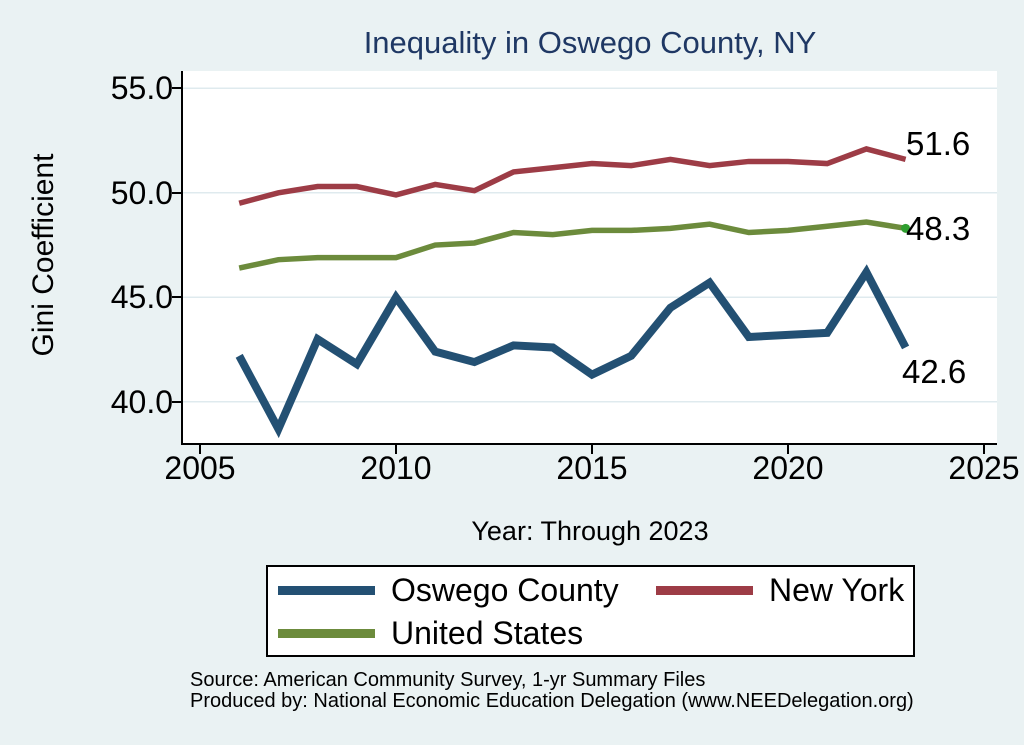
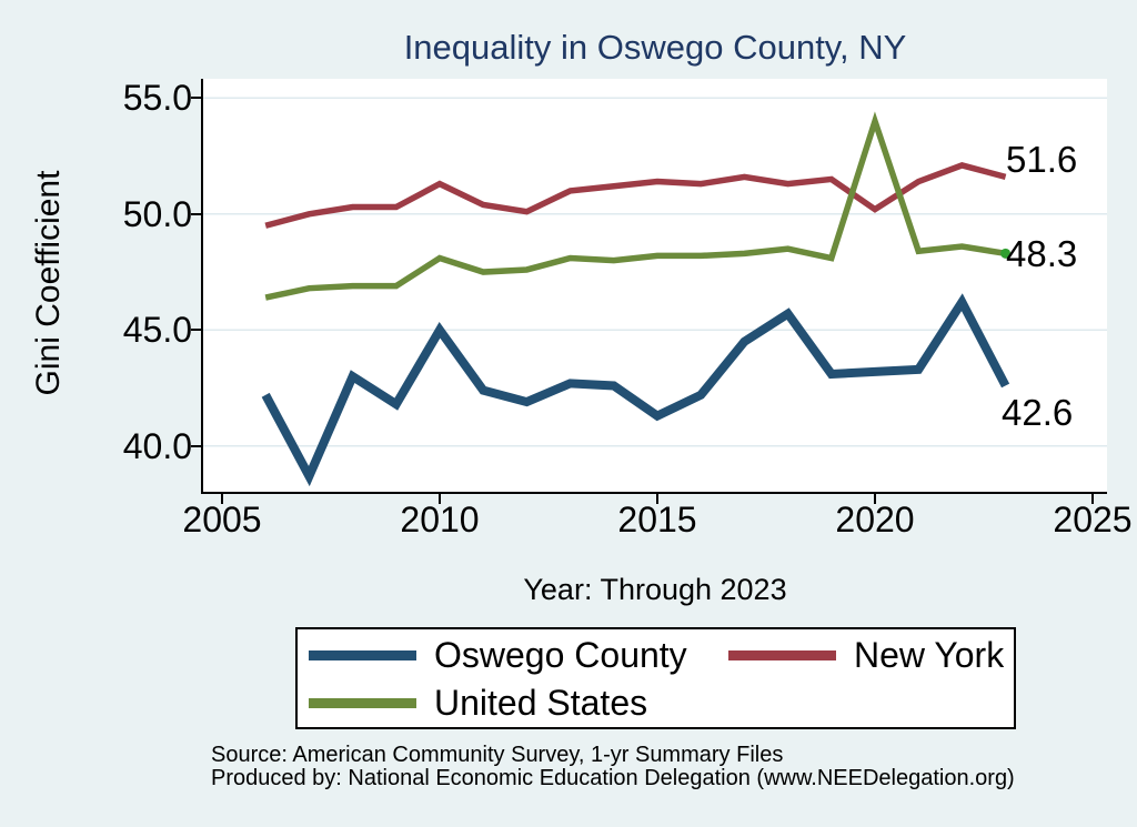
New York/2010: 49.9 -> 51.3
United States/2010: 46.9 -> 48.1
New York/2020: 51.5 -> 50.2
United States/2020: 48.2 -> 54.0
